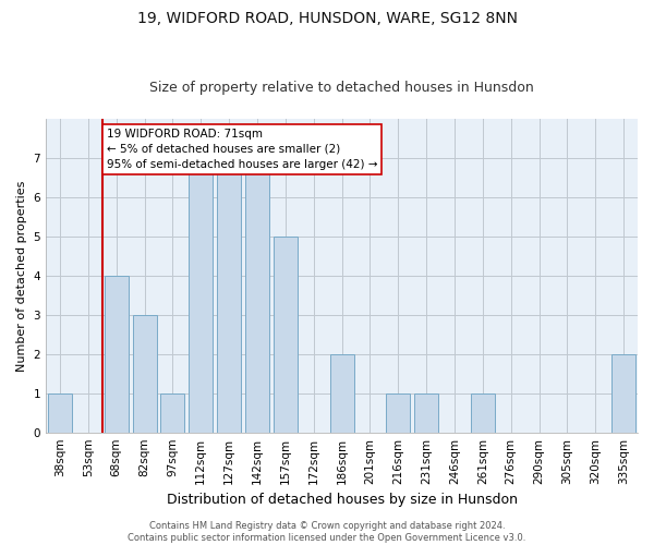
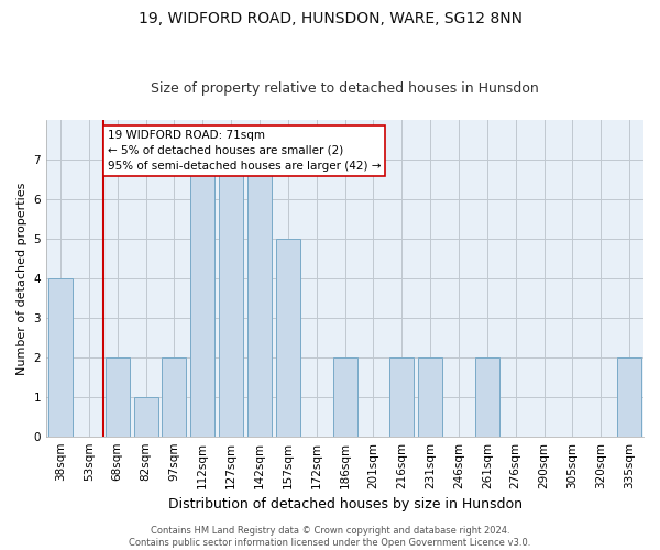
38sqm: 1 -> 4
68sqm: 4 -> 2
82sqm: 3 -> 1
97sqm: 1 -> 2
216sqm: 1 -> 2
231sqm: 1 -> 2
261sqm: 1 -> 2
